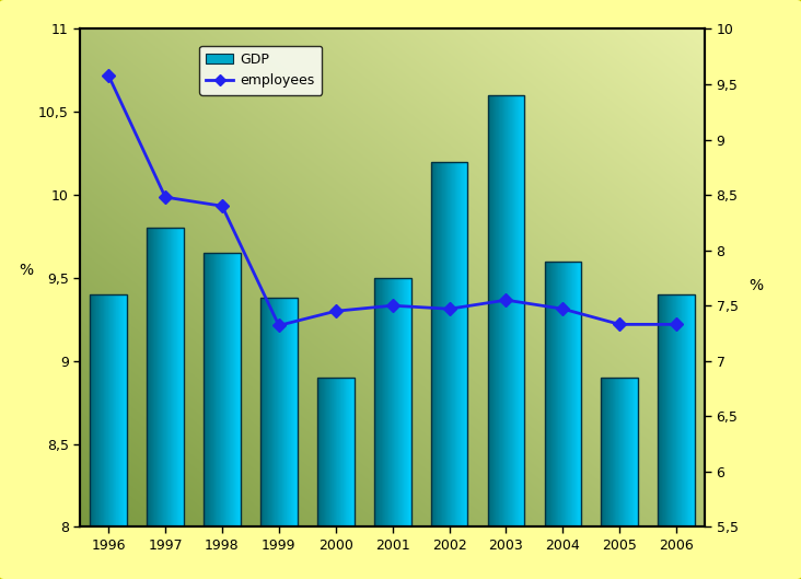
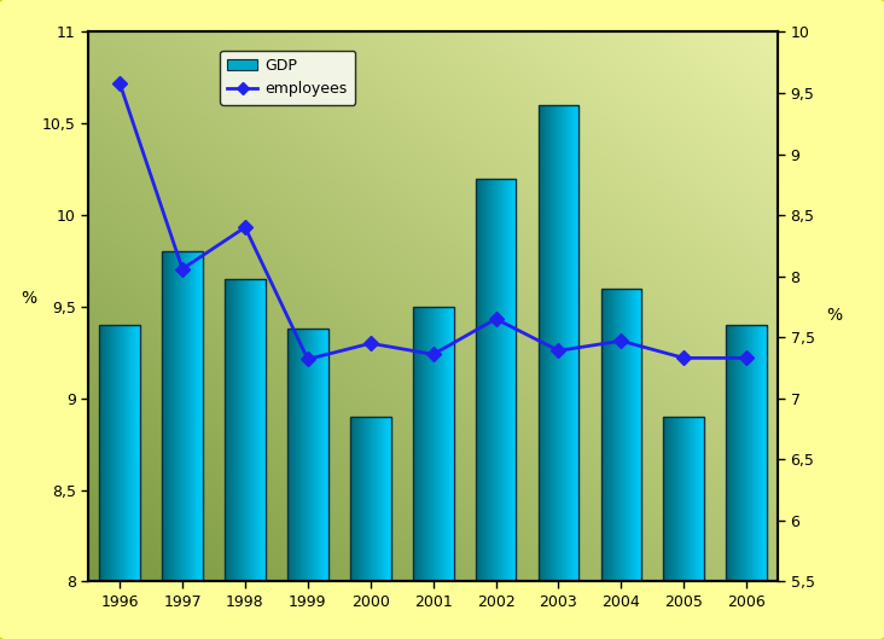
1997: 8,48 -> 8,06
2001: 7,50 -> 7,36
2002: 7,47 -> 7,65
2003: 7,55 -> 7,39
